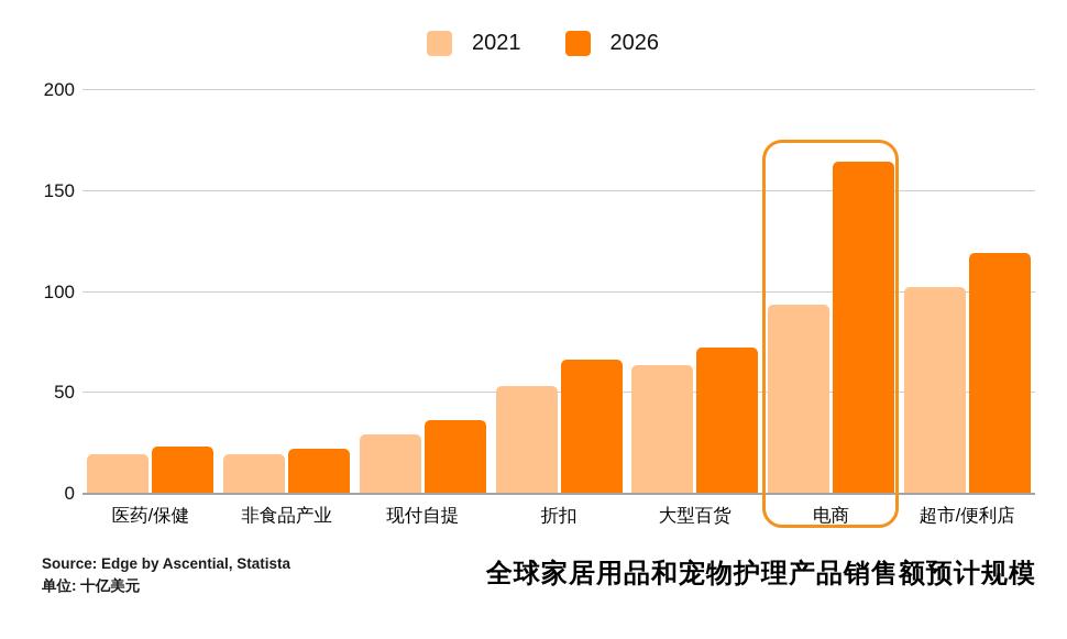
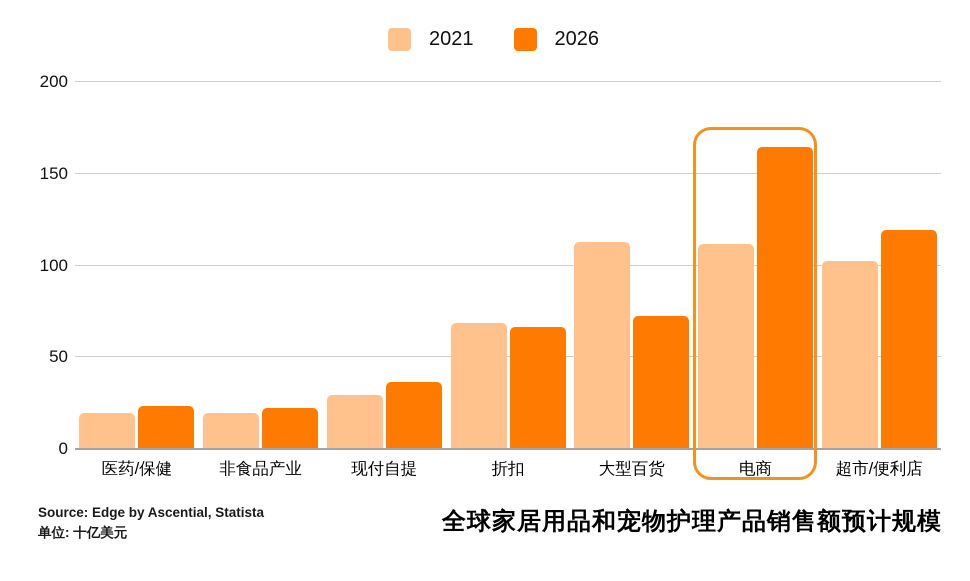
2021/折扣: 53 -> 68
2021/大型百货: 63 -> 112
2021/电商: 93 -> 111
